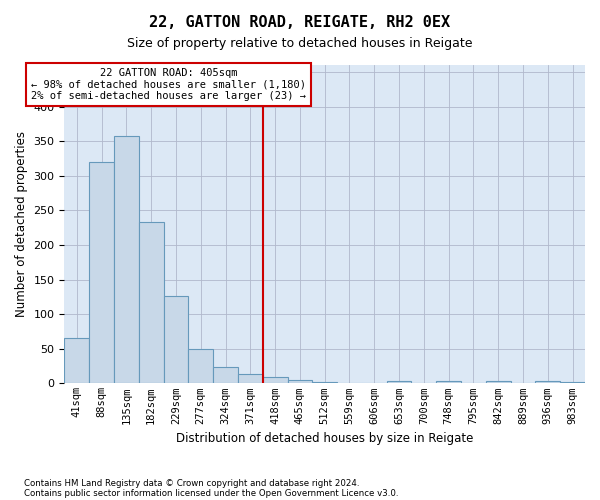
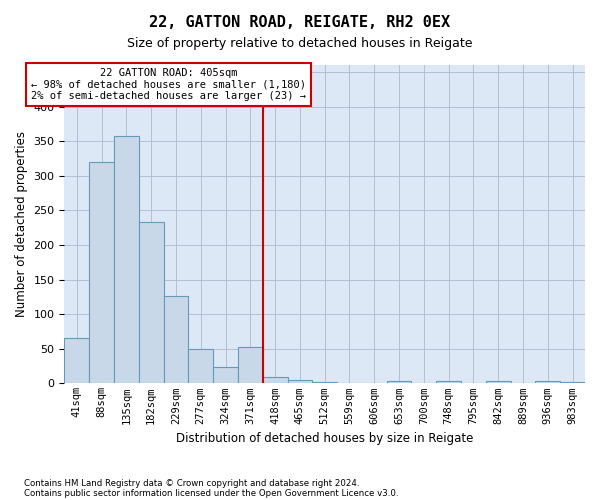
371sqm: 13 -> 52
